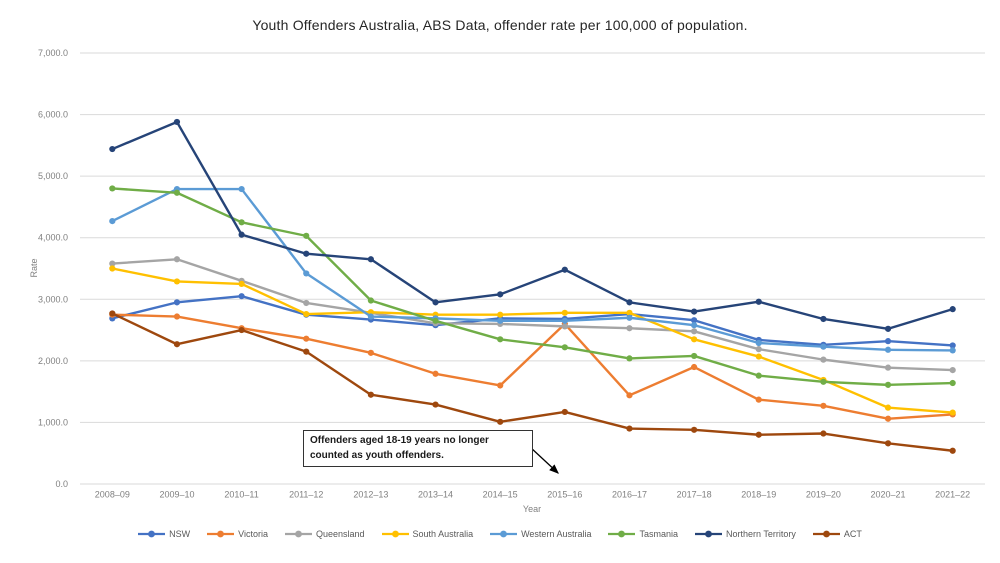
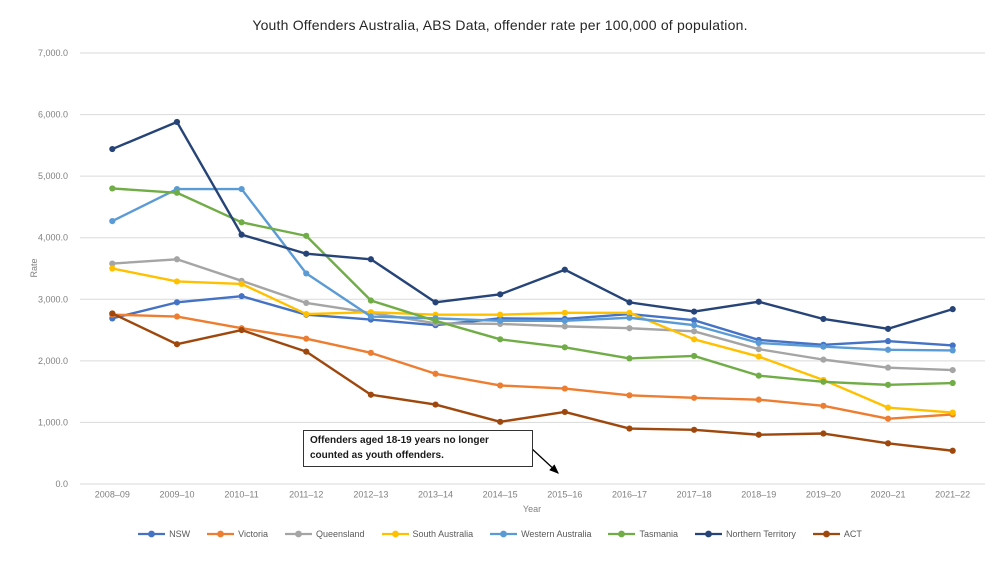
Victoria/2015–16: 2600 -> 1600
Victoria/2017–18: 1900 -> 1400
